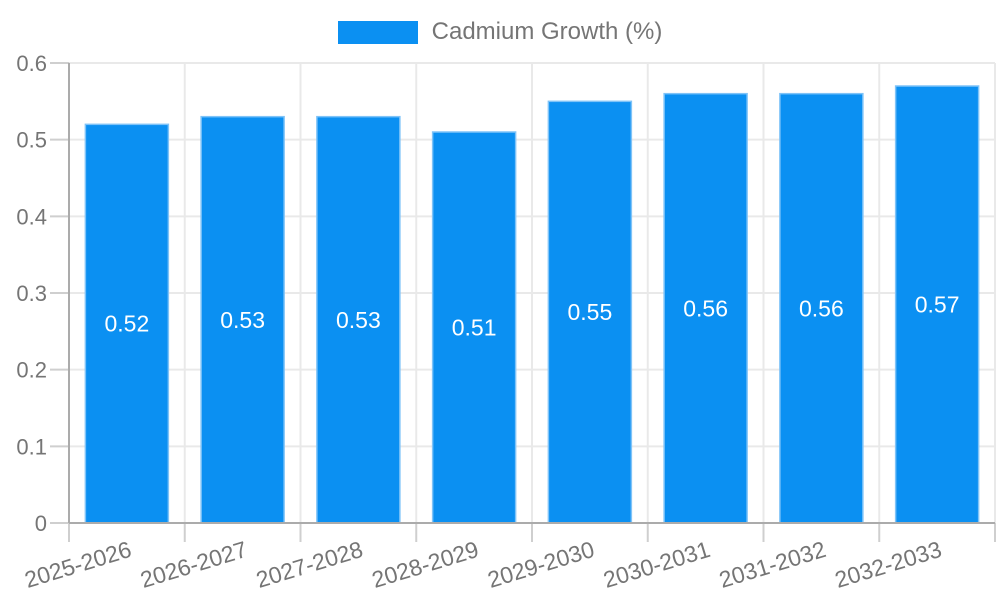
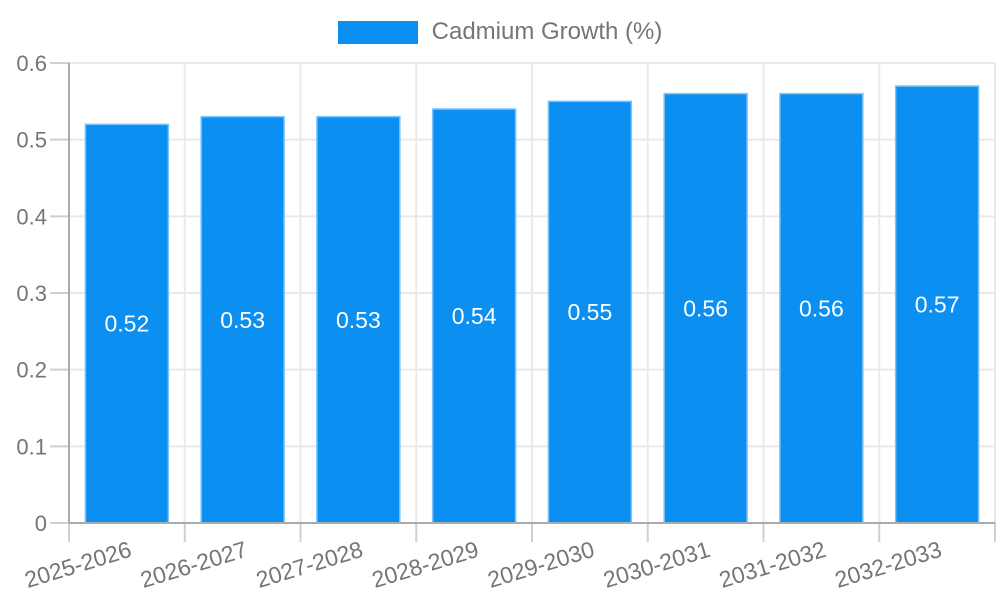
2028-2029: 0.51 -> 0.54
